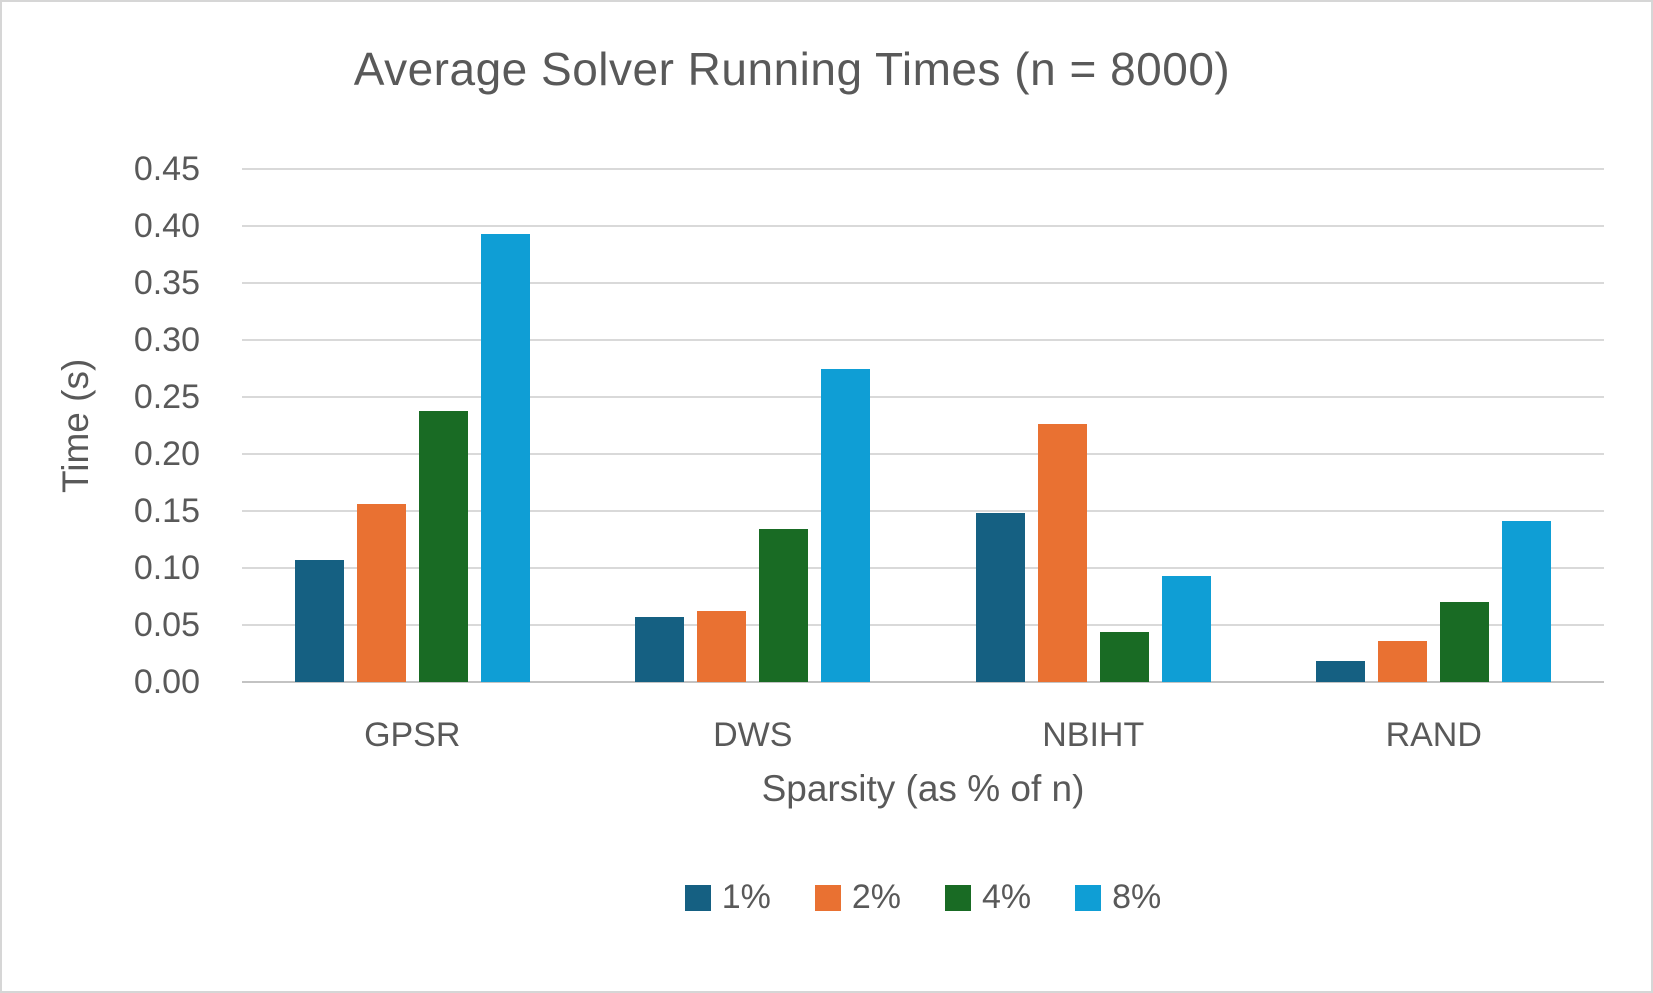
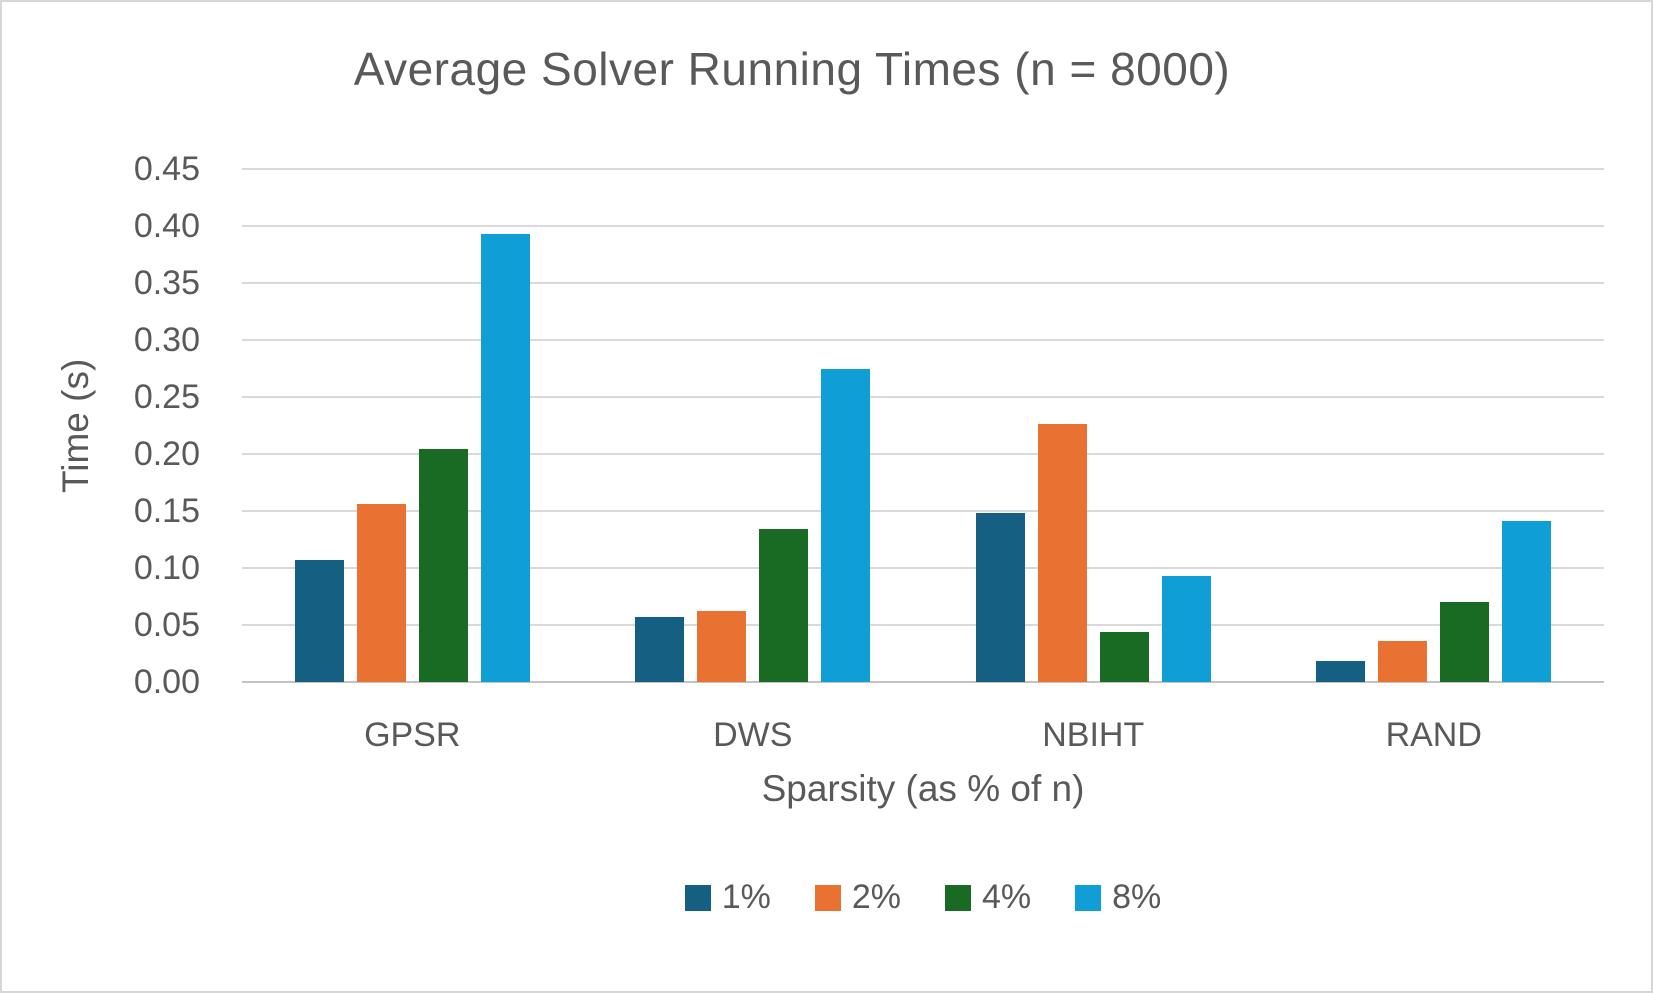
4%/GPSR: 0.238 -> 0.204
